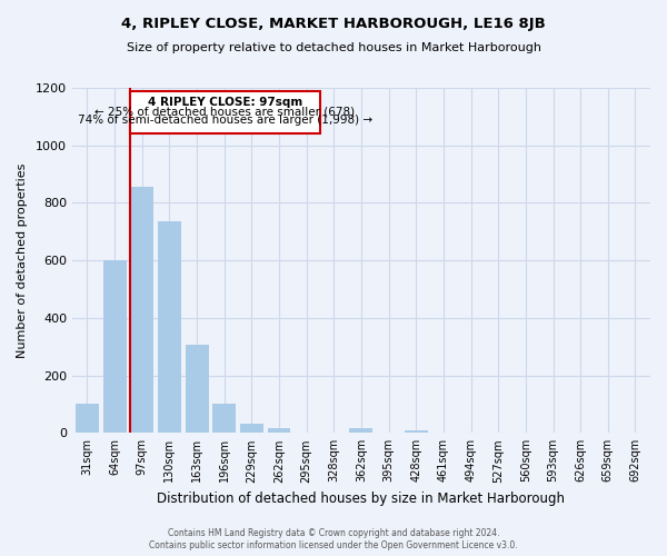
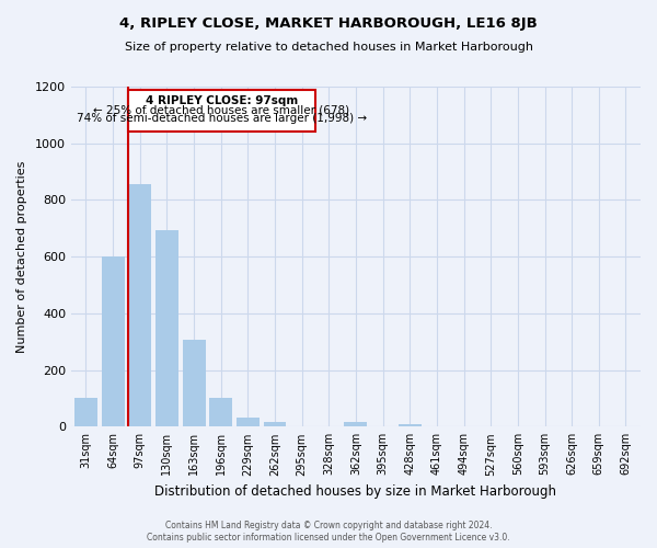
130sqm: 735 -> 695
